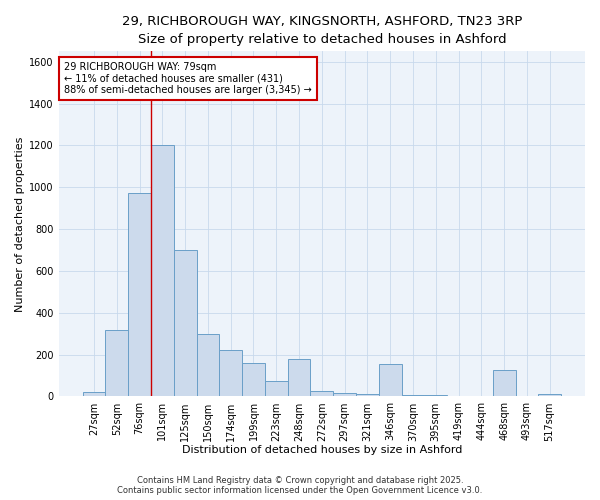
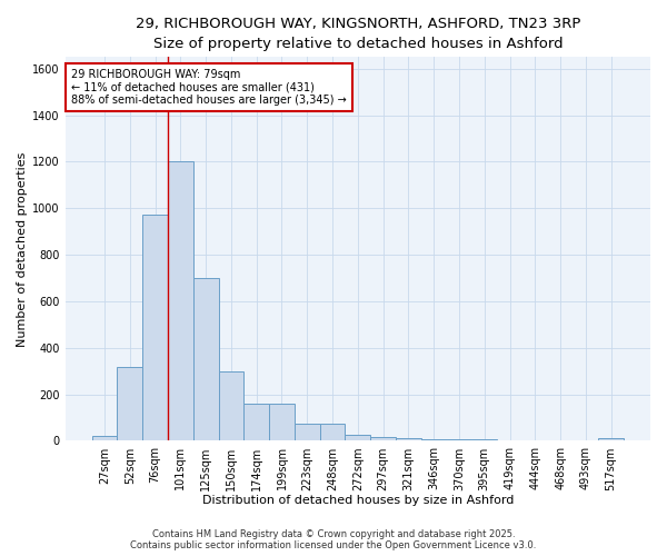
174sqm: 220 -> 160
248sqm: 180 -> 75
346sqm: 155 -> 8
468sqm: 125 -> 3
